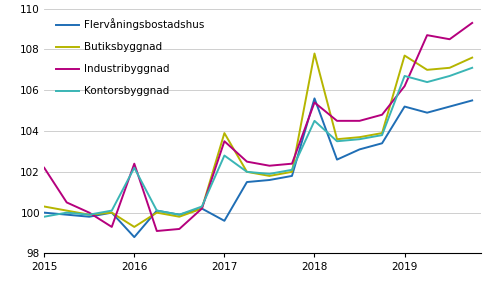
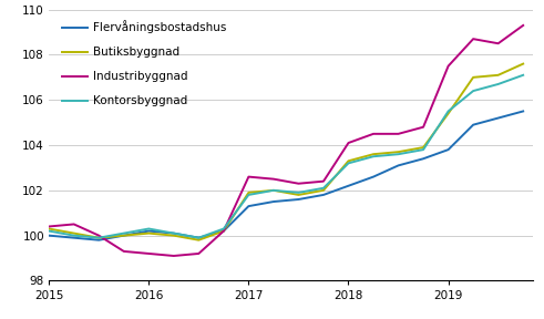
Industribyggnad/2015: 102.2 -> 100.4
Kontorsbyggnad/2015: 99.8 -> 100.2
Flervåningsbostadshus/2016: 98.8 -> 100.2
Butiksbyggnad/2016: 99.3 -> 100.1
Industribyggnad/2016: 102.4 -> 99.2
Kontorsbyggnad/2016: 102.2 -> 100.3
Flervåningsbostadshus/2017: 99.6 -> 101.3
Butiksbyggnad/2017: 103.9 -> 101.9
Industribyggnad/2017: 103.5 -> 102.6
Kontorsbyggnad/2017: 102.8 -> 101.8
Flervåningsbostadshus/2018: 105.6 -> 102.2
Butiksbyggnad/2018: 107.8 -> 103.3
Industribyggnad/2018: 105.4 -> 104.1
Kontorsbyggnad/2018: 104.5 -> 103.2
Flervåningsbostadshus/2019: 105.2 -> 103.8
Butiksbyggnad/2019: 107.7 -> 105.4
Industribyggnad/2019: 106.2 -> 107.5
Kontorsbyggnad/2019: 106.7 -> 105.5
